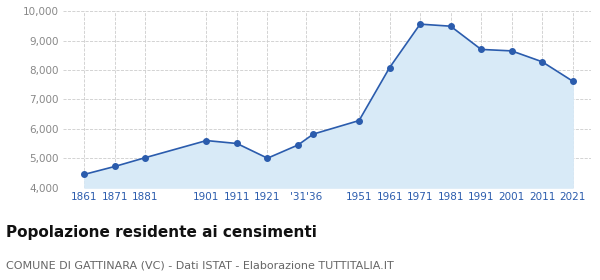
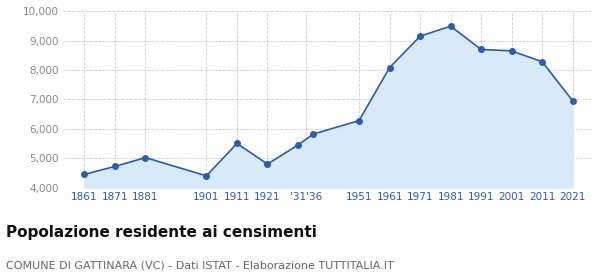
1901: 5,600 -> 4,400
1921: 5,000 -> 4,800
1971: 9,560 -> 9,150
2021: 7,620 -> 6,950
